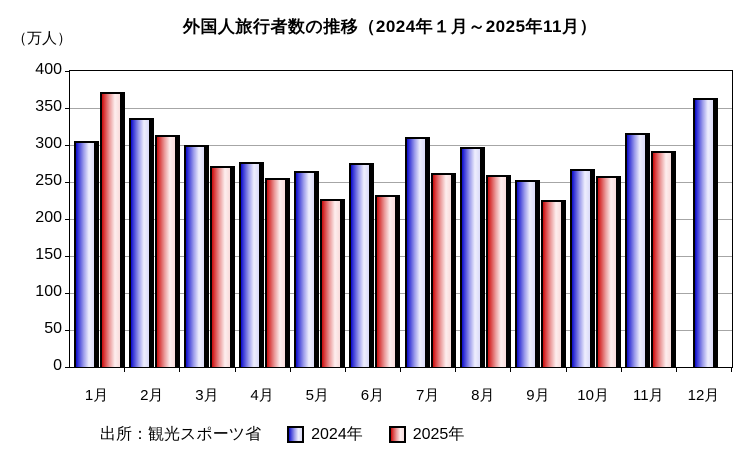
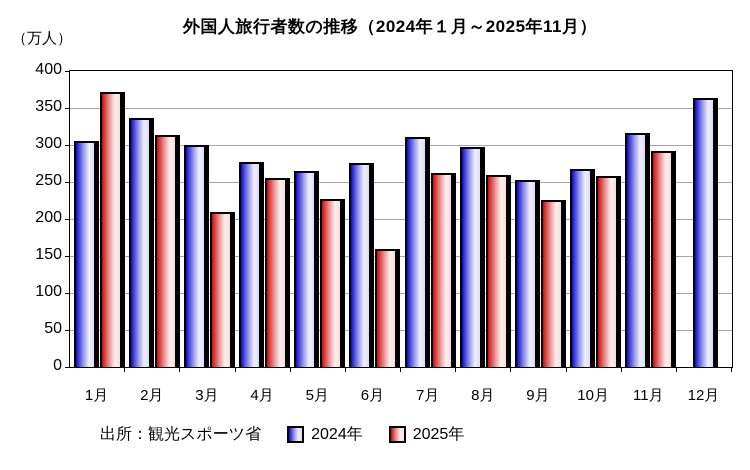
2025年/3月: 270 -> 210
2025年/6月: 230 -> 160
